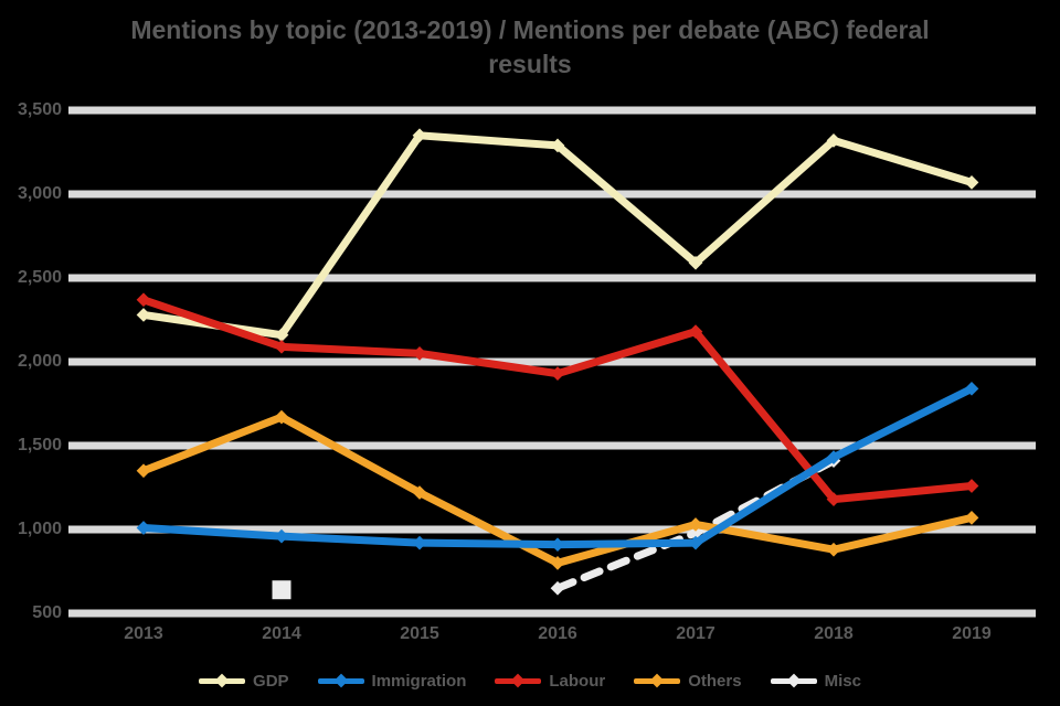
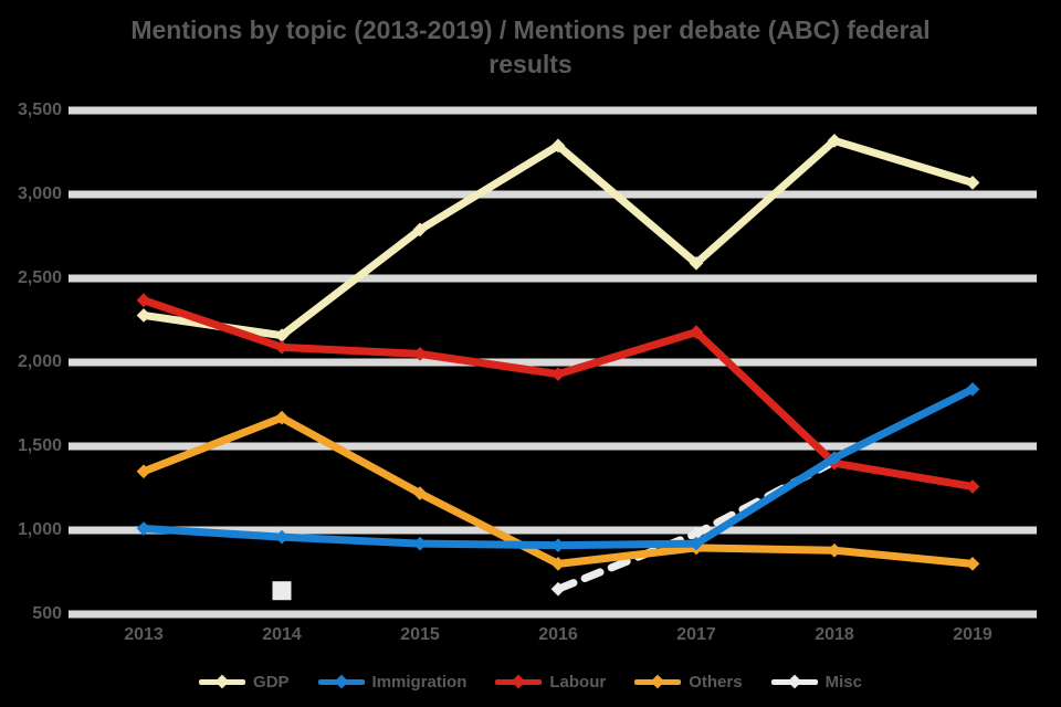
GDP/2015: 3350 -> 2790
Others/2017: 1030 -> 900
Labour/2018: 1180 -> 1400
Others/2019: 1070 -> 800
